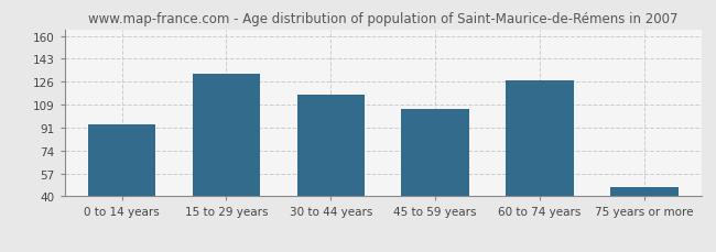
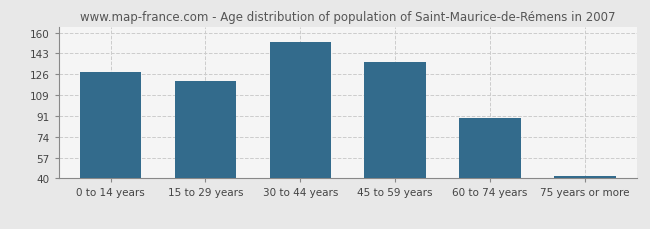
0 to 14 years: 94 -> 128
15 to 29 years: 132 -> 120
30 to 44 years: 116 -> 152
45 to 59 years: 105 -> 136
60 to 74 years: 127 -> 90
75 years or more: 47 -> 42
